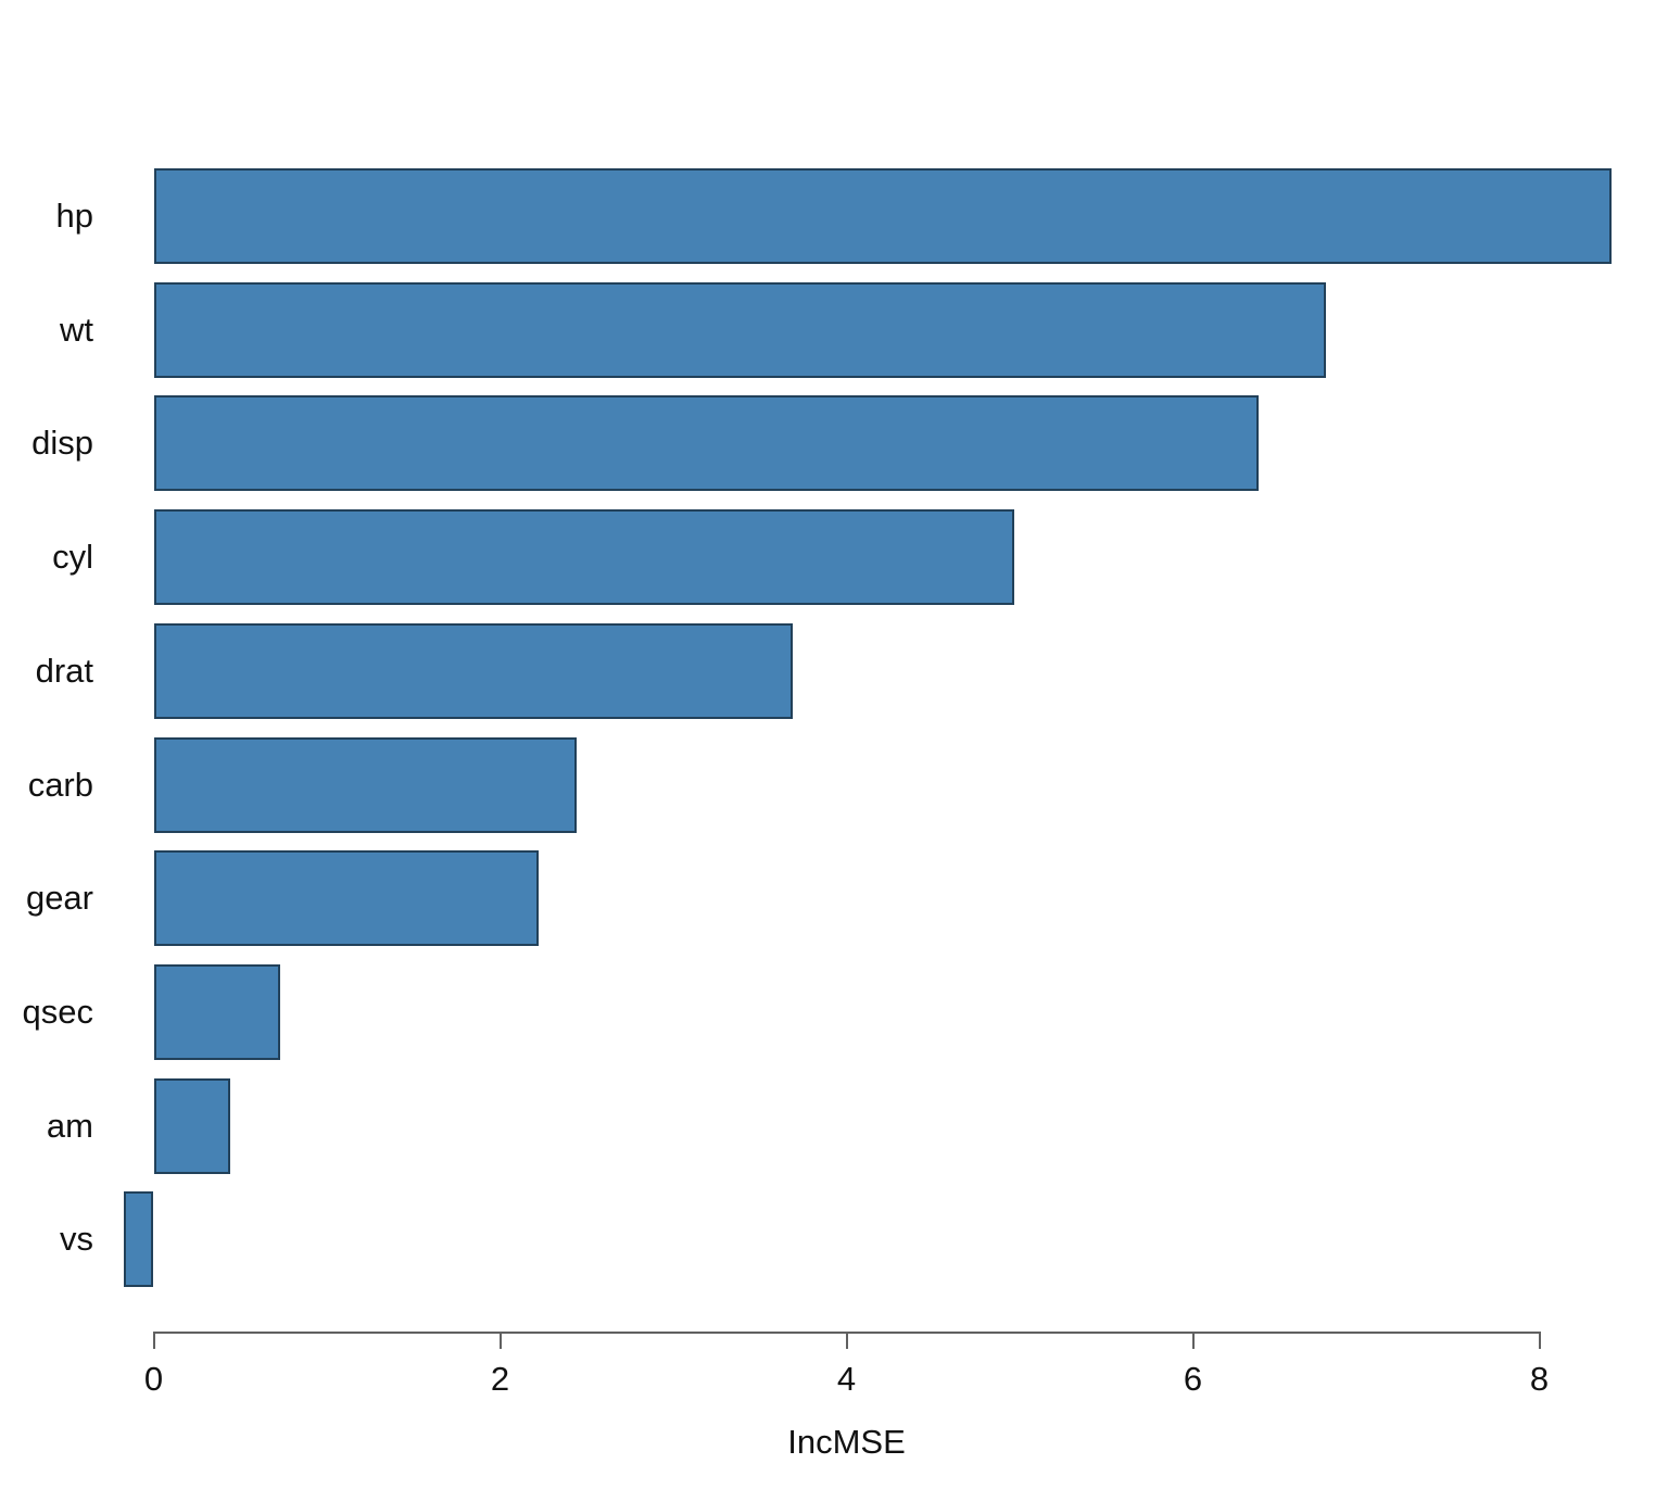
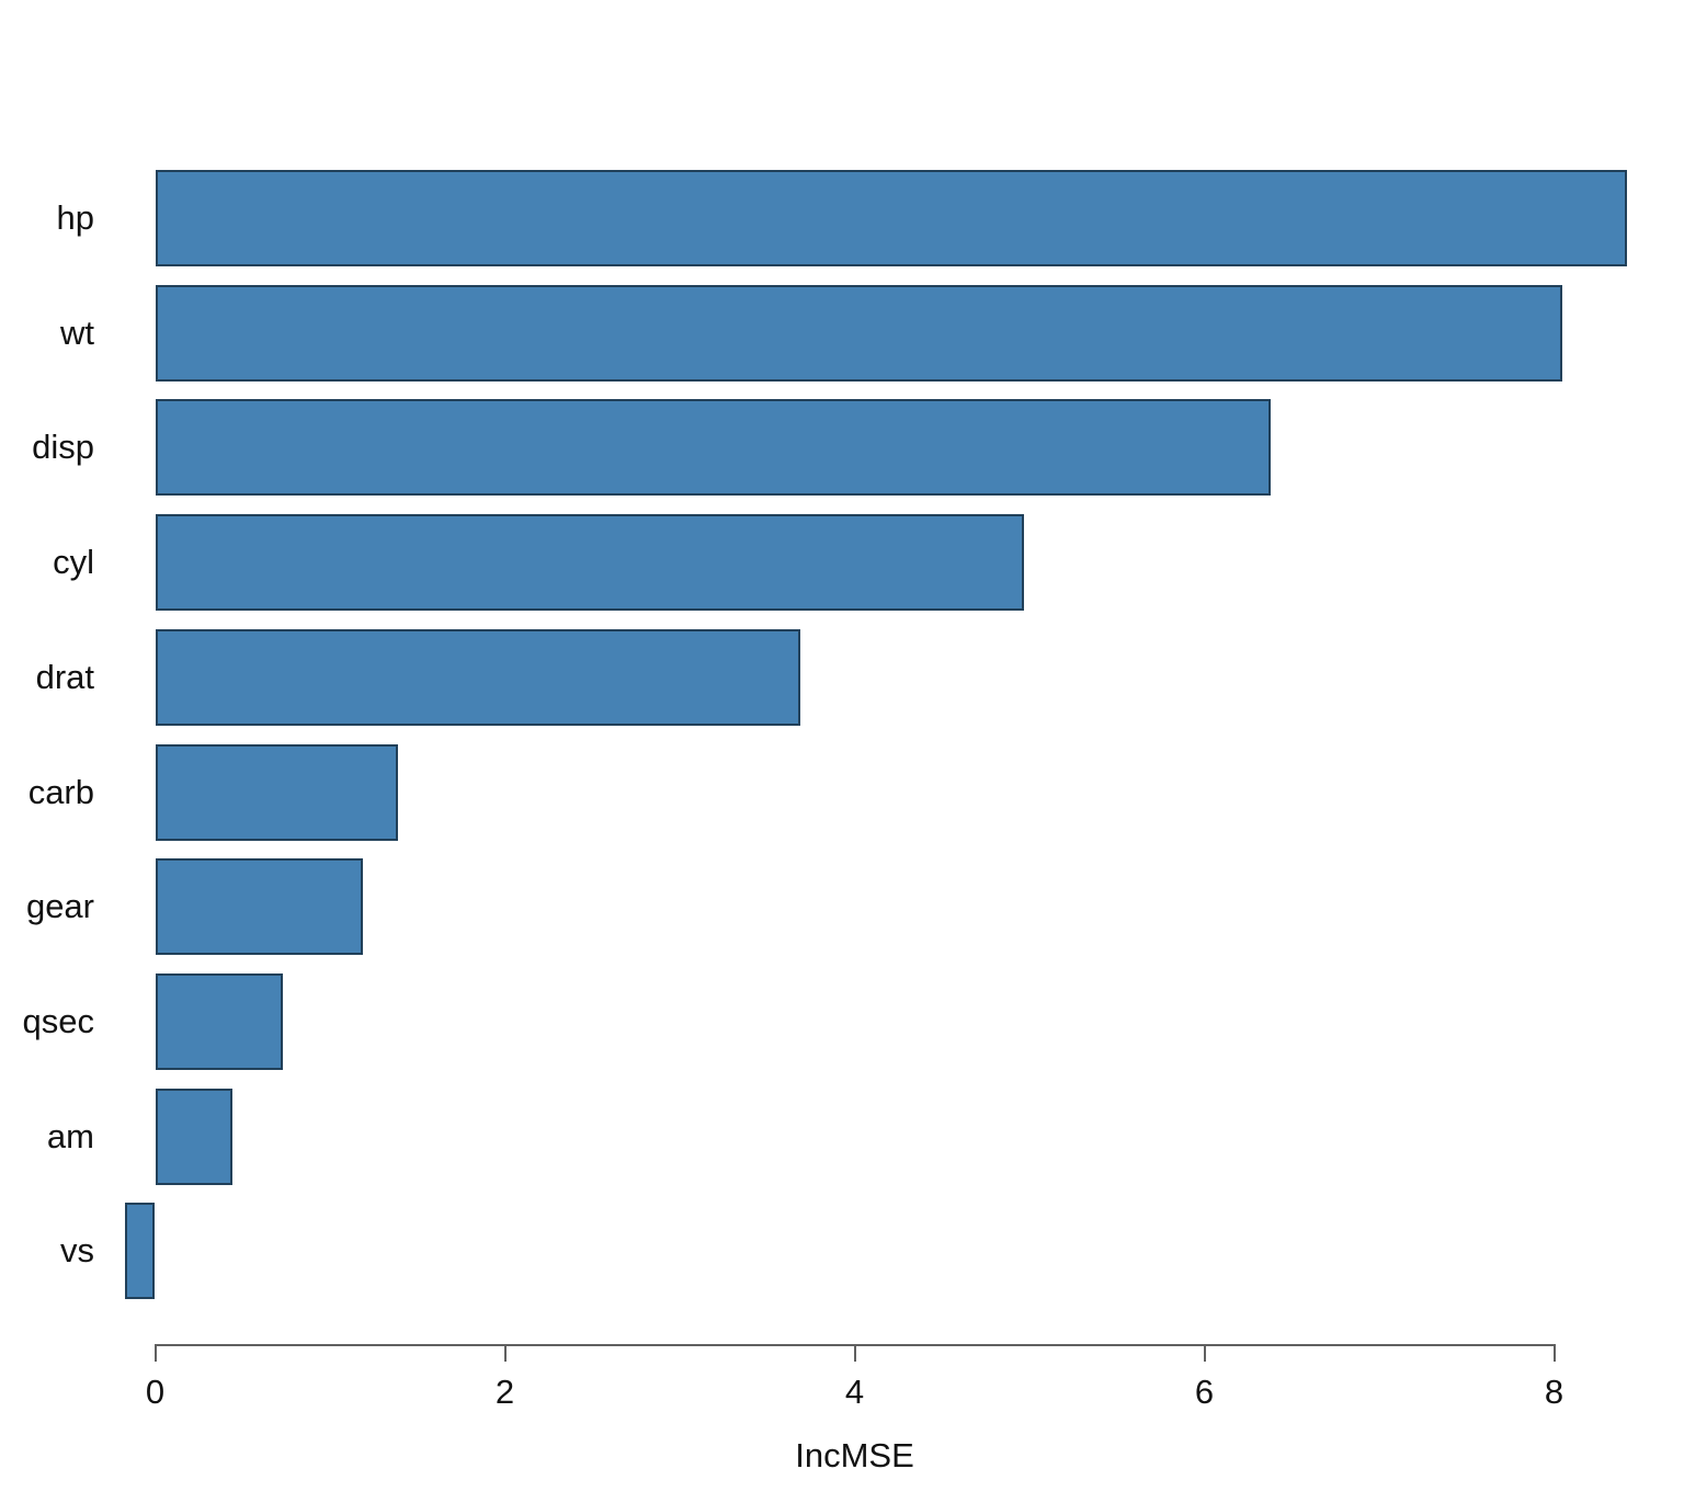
wt: 6.77 -> 8.05
carb: 2.44 -> 1.39
gear: 2.22 -> 1.19
